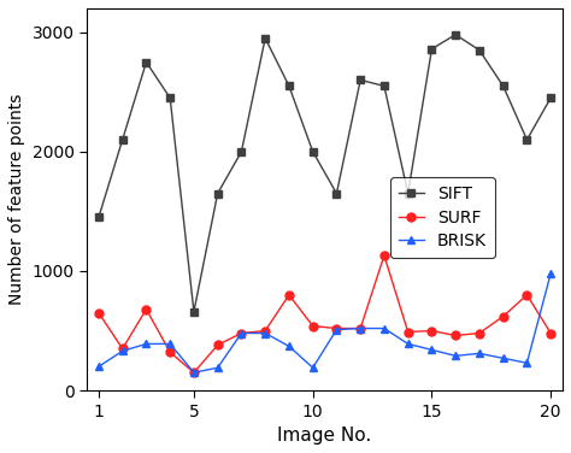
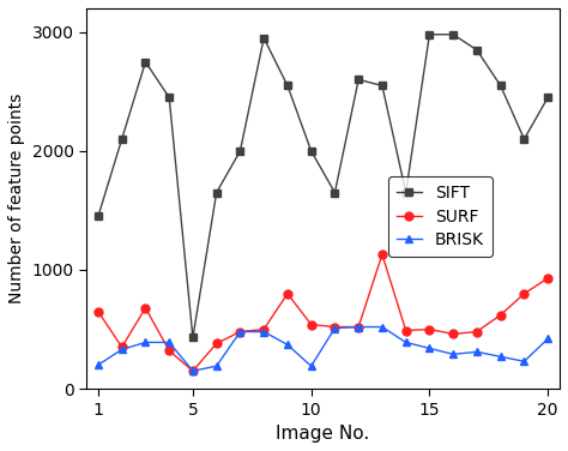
SIFT/5: 660 -> 430
SIFT/15: 2860 -> 2980
SURF/20: 480 -> 930
BRISK/20: 980 -> 420
